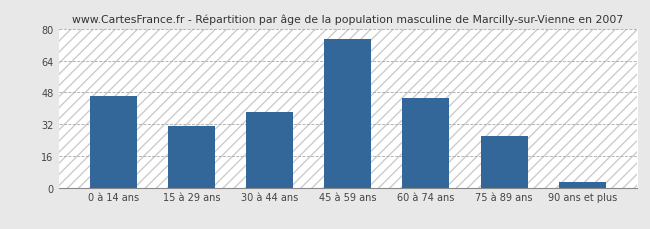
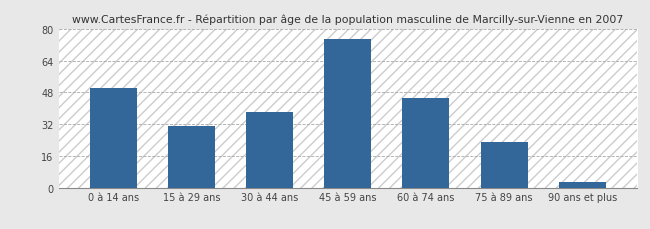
0 à 14 ans: 46 -> 50
75 à 89 ans: 26 -> 23
